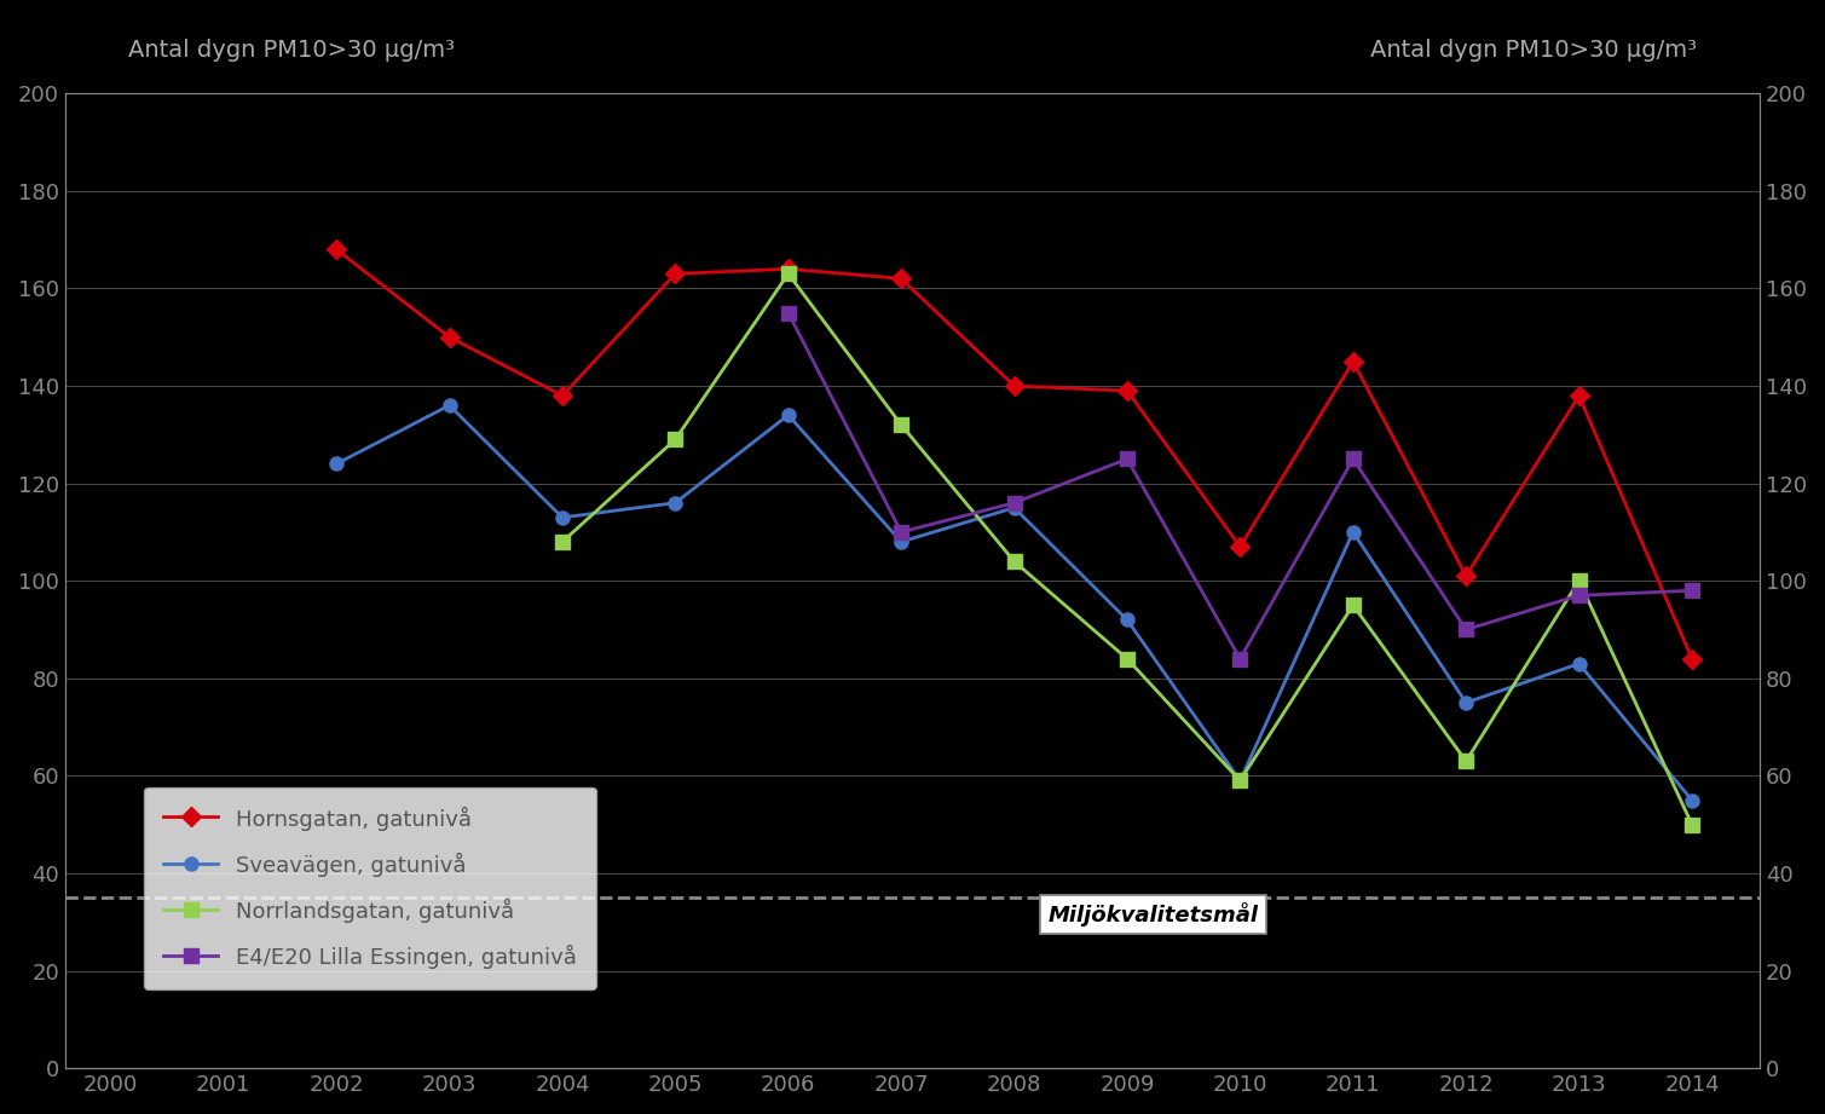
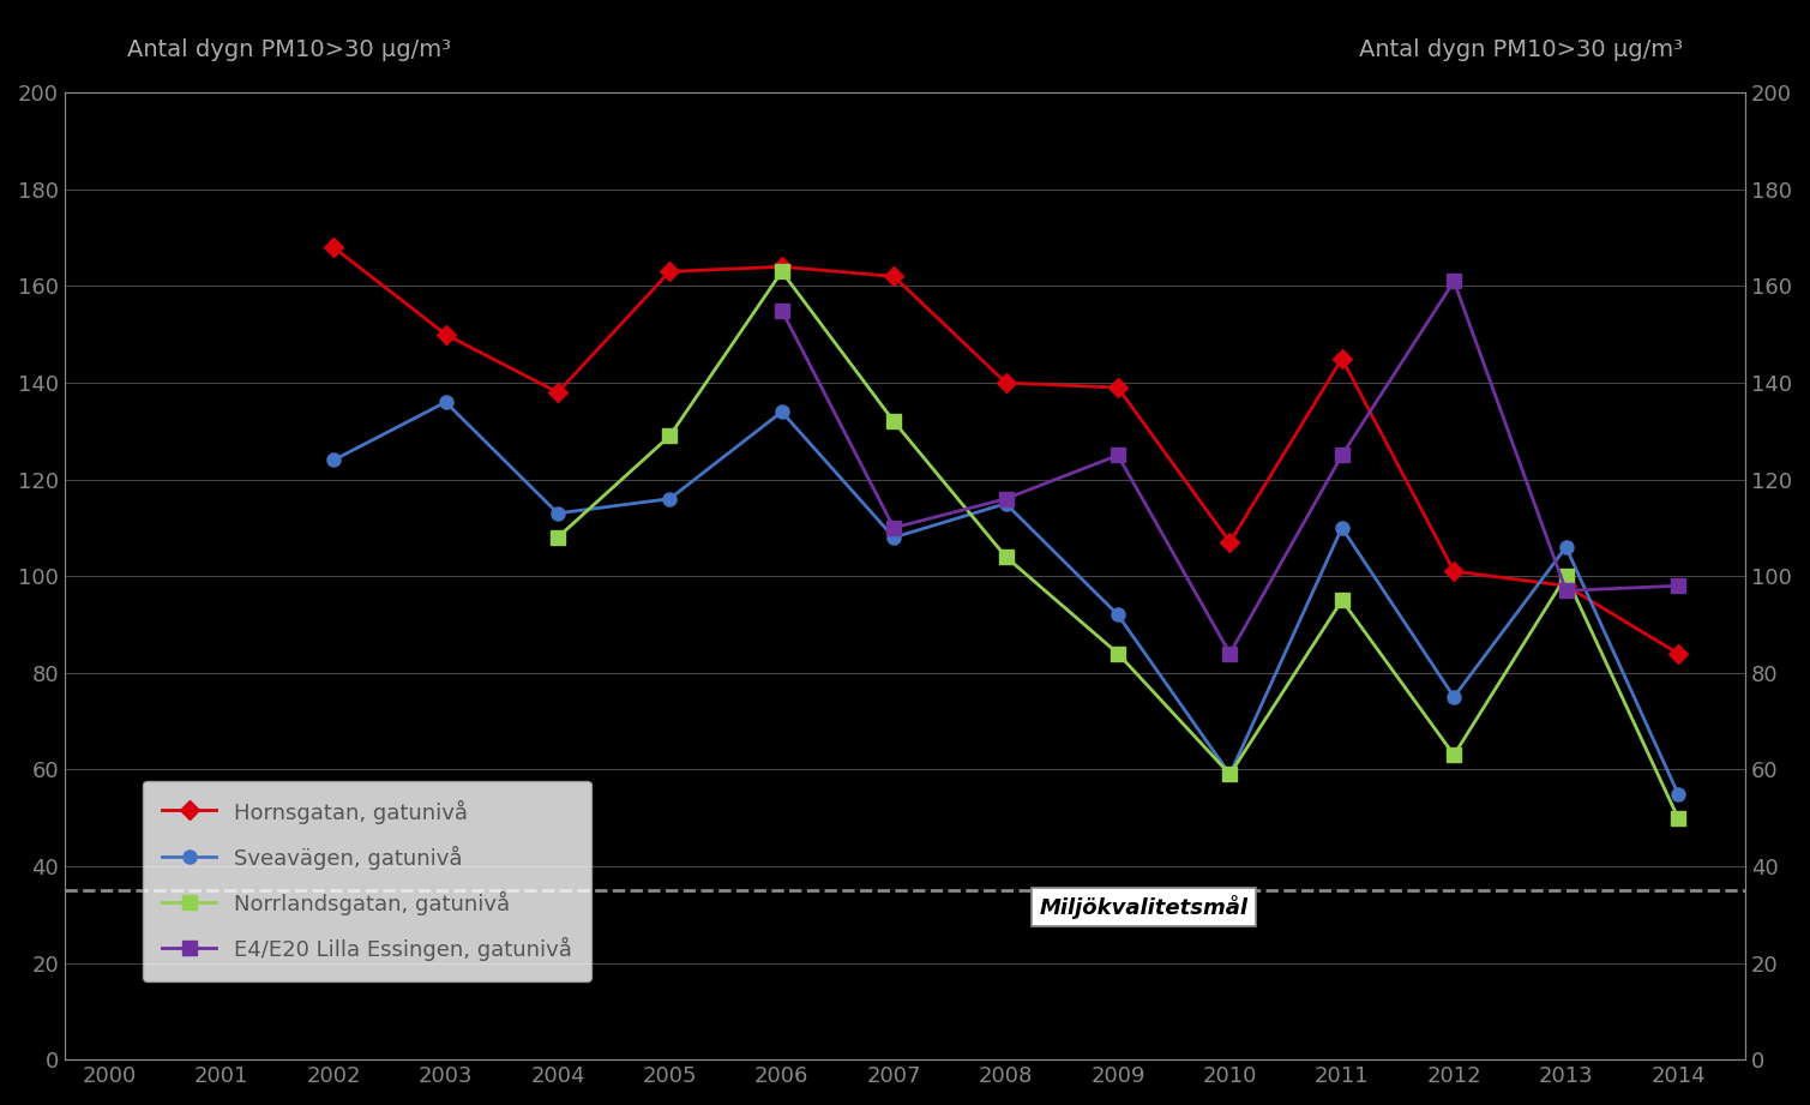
E4/E20 Lilla Essingen, gatunivå/2012: 90 -> 161
Hornsgatan, gatunivå/2013: 138 -> 98
Sveavägen, gatunivå/2013: 83 -> 106
